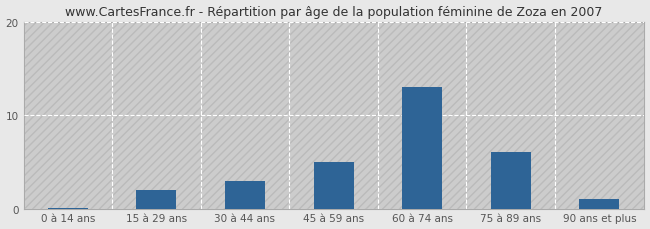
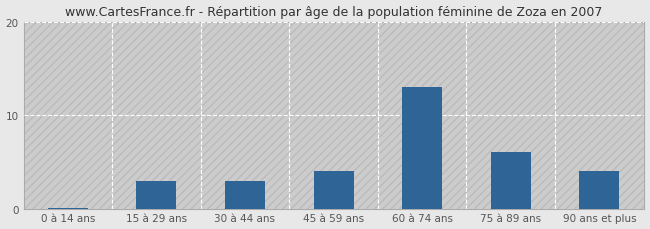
15 à 29 ans: 2.0 -> 3.0
45 à 59 ans: 5.0 -> 4.0
90 ans et plus: 1.0 -> 4.0
